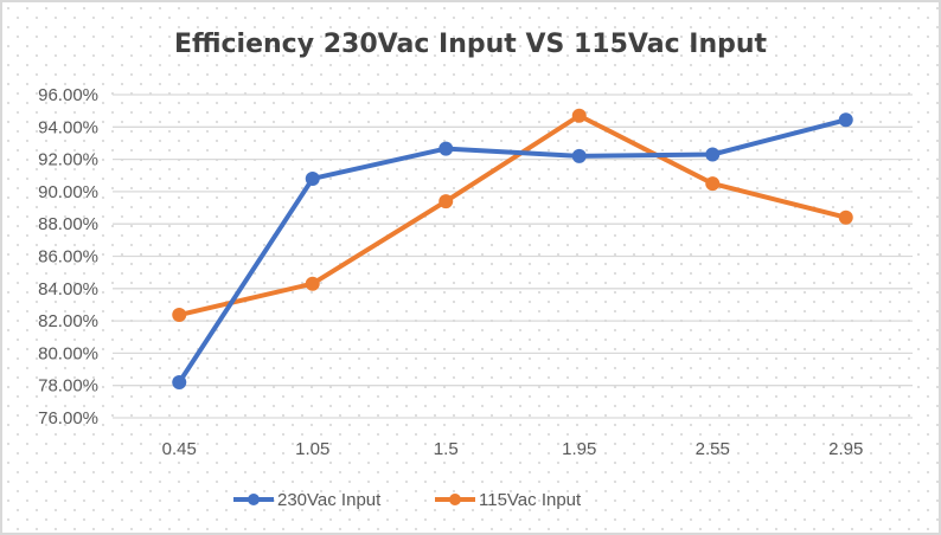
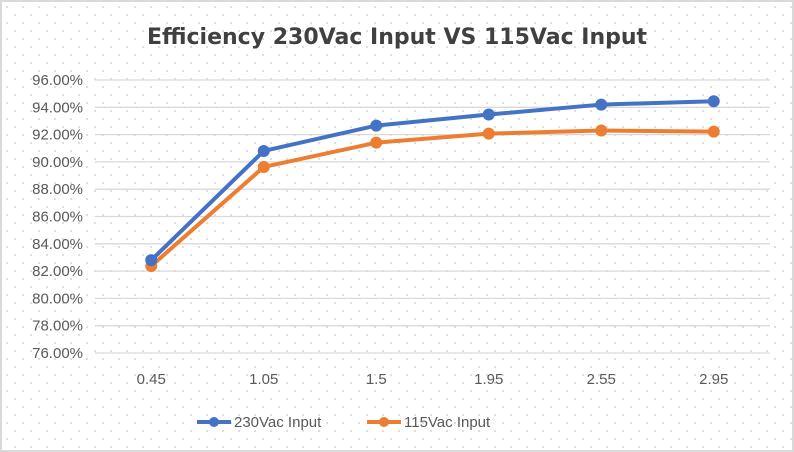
230Vac Input/0.45: 78.2% -> 82.8%
115Vac Input/1.05: 84.3% -> 89.6%
115Vac Input/1.5: 89.4% -> 91.4%
230Vac Input/1.95: 92.2% -> 93.5%
115Vac Input/1.95: 94.7% -> 92.1%
230Vac Input/2.55: 92.3% -> 94.2%
115Vac Input/2.55: 90.5% -> 92.3%
115Vac Input/2.95: 88.4% -> 92.2%
